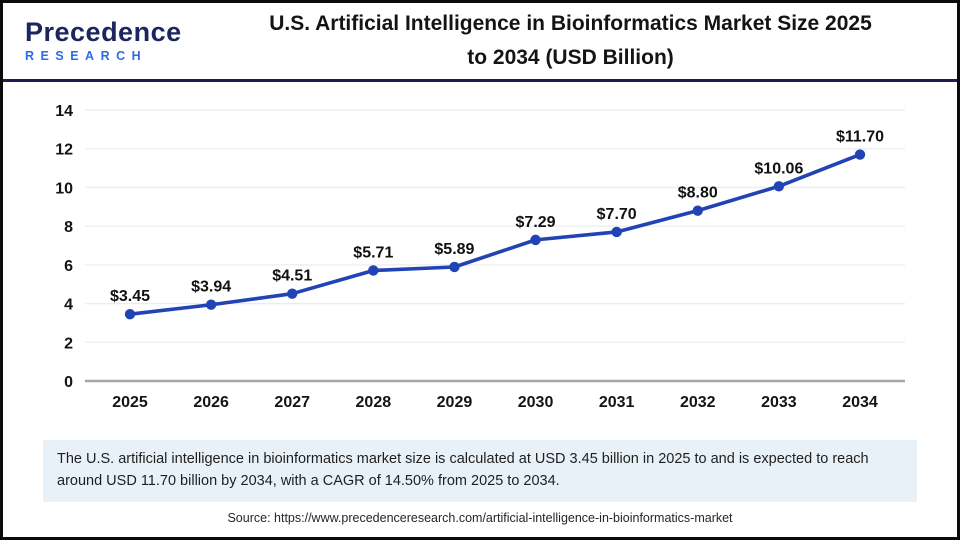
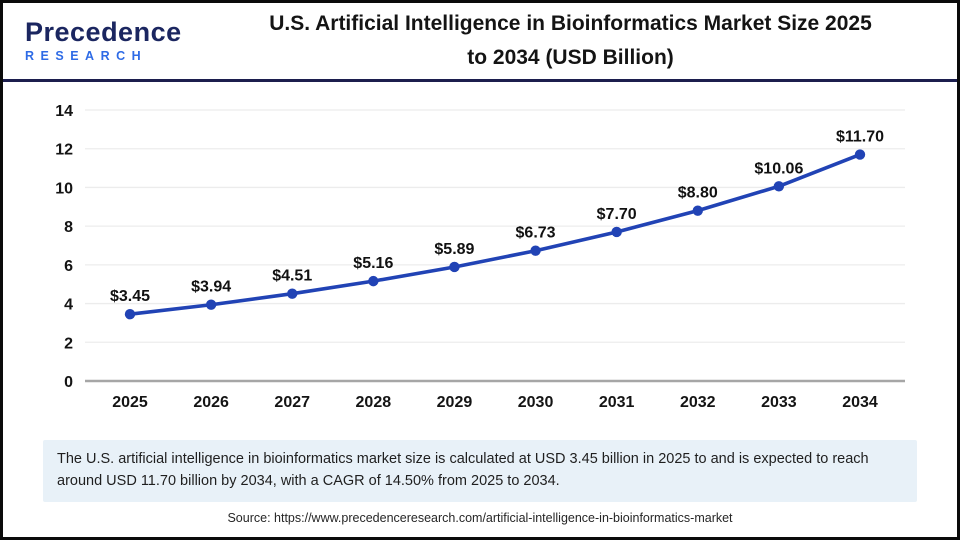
2028: $5.71 -> $5.16
2030: $7.29 -> $6.73
